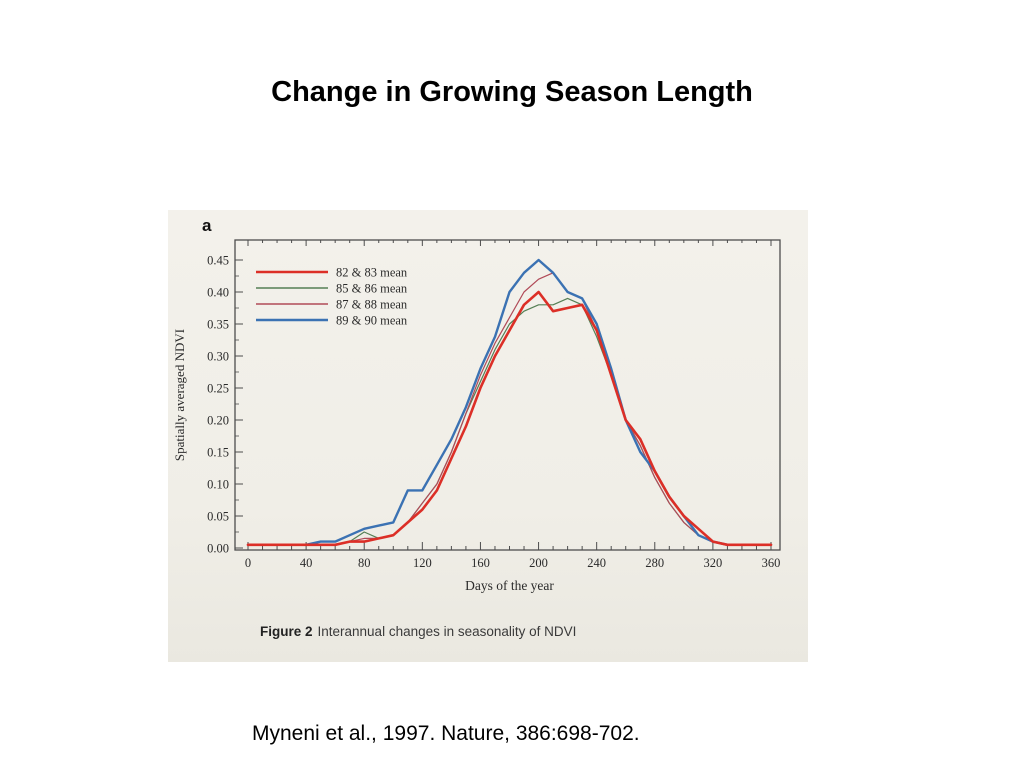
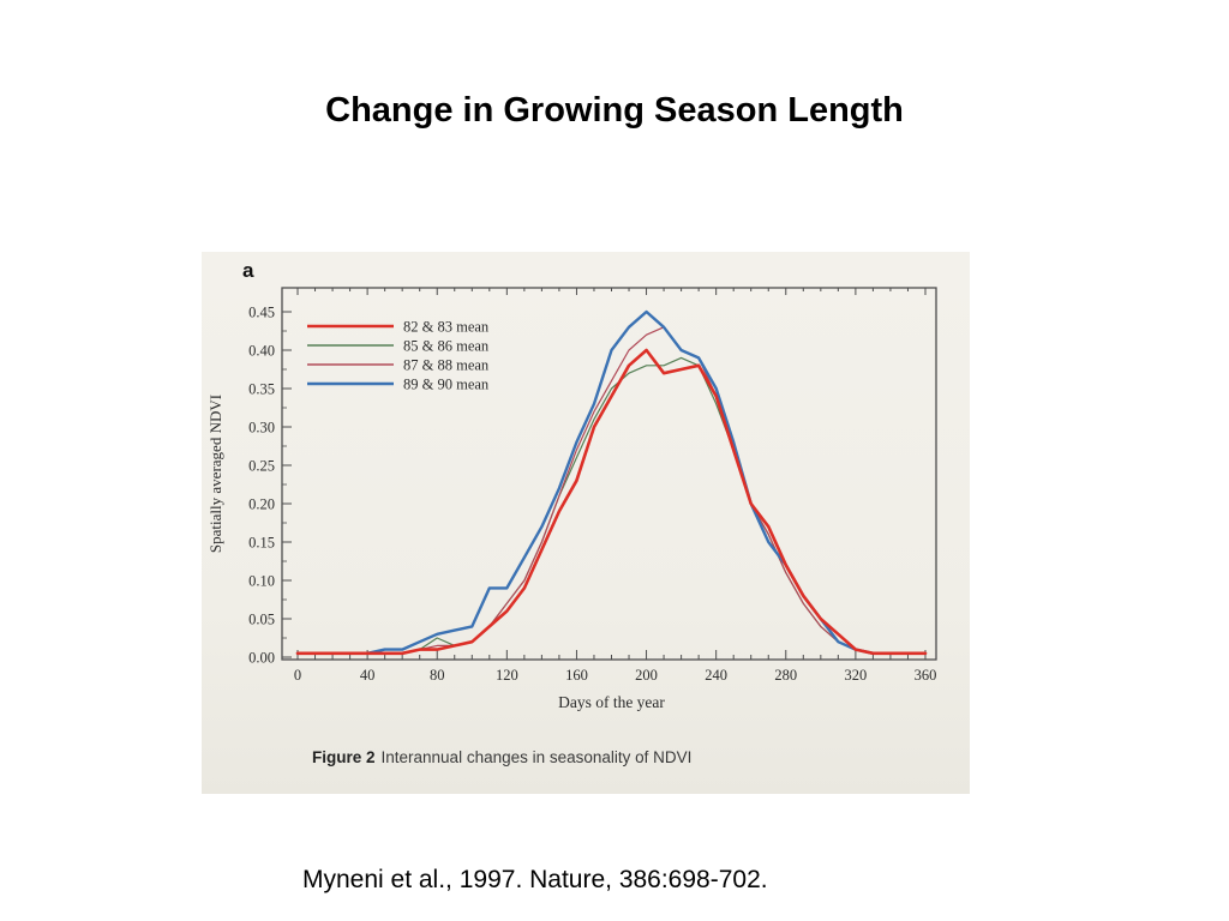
82 & 83 mean/160: 0.25 -> 0.23
